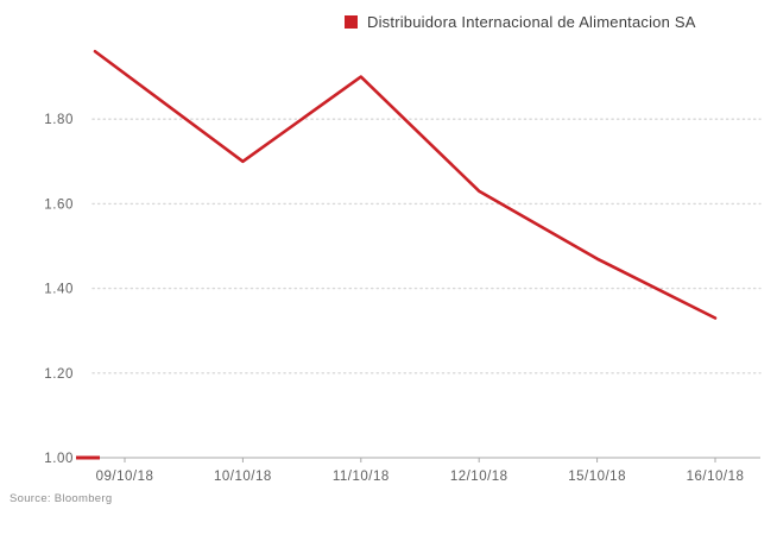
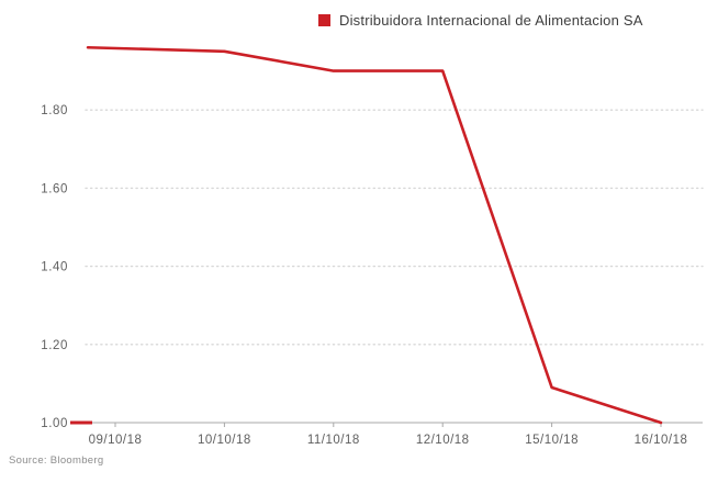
10/10/18: 1.70 -> 1.95
12/10/18: 1.63 -> 1.90
15/10/18: 1.47 -> 1.09
16/10/18: 1.33 -> 1.00
